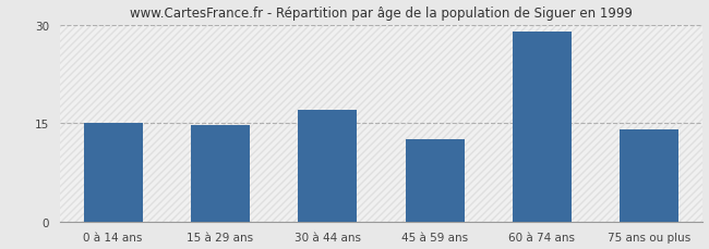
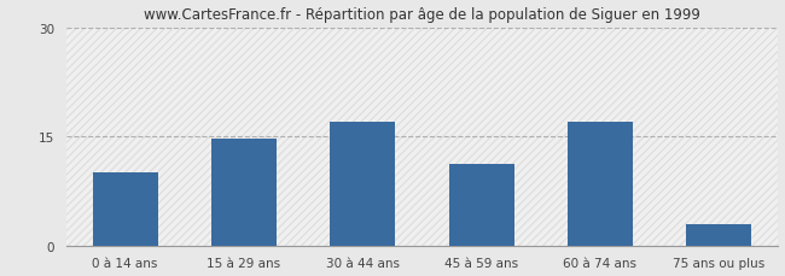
0 à 14 ans: 15.0 -> 10.0
45 à 59 ans: 12.5 -> 11.2
60 à 74 ans: 29.0 -> 17.0
75 ans ou plus: 14.0 -> 3.0
